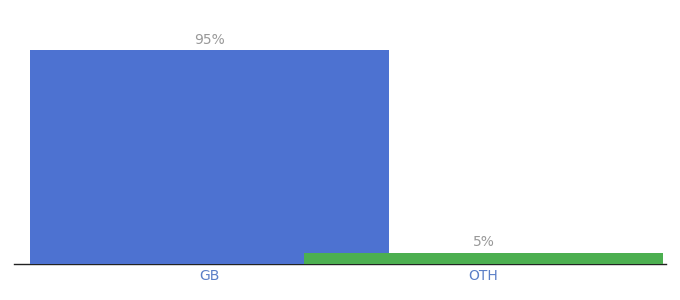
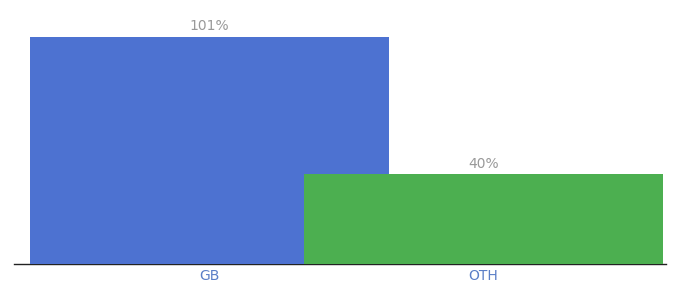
GB: 95% -> 101%
OTH: 5% -> 40%
